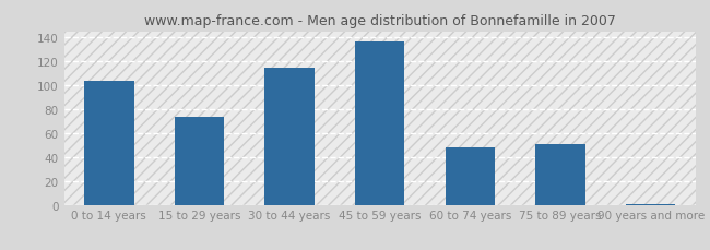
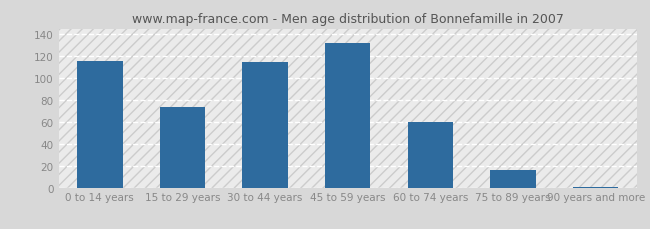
0 to 14 years: 104 -> 116
45 to 59 years: 137 -> 132
60 to 74 years: 48 -> 60
75 to 89 years: 51 -> 16
